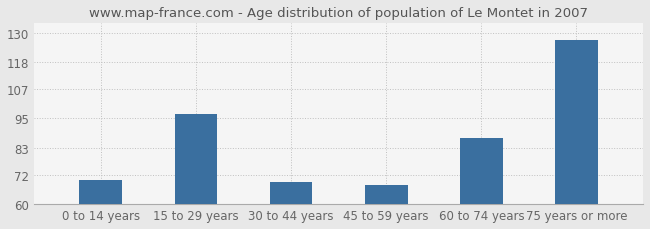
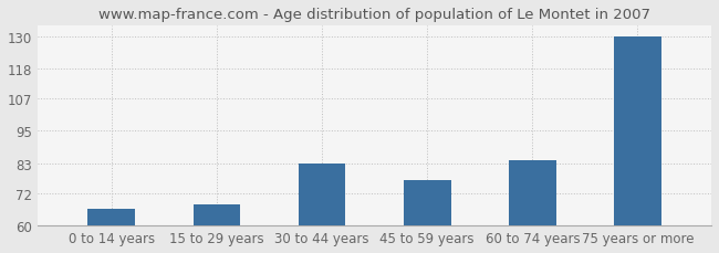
0 to 14 years: 70 -> 66
15 to 29 years: 97 -> 68
30 to 44 years: 69 -> 83
45 to 59 years: 68 -> 77
60 to 74 years: 87 -> 84
75 years or more: 127 -> 130
